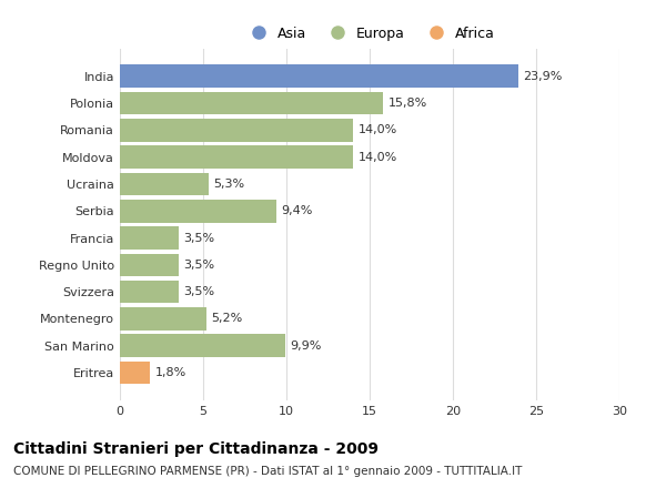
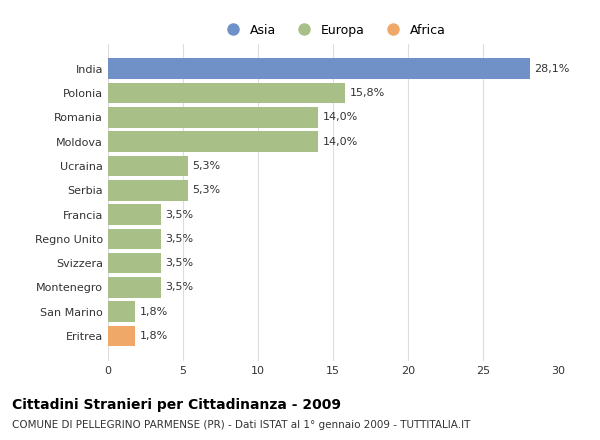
India: 23,9% -> 28,1%
Serbia: 9,4% -> 5,3%
Montenegro: 5,2% -> 3,5%
San Marino: 9,9% -> 1,8%
